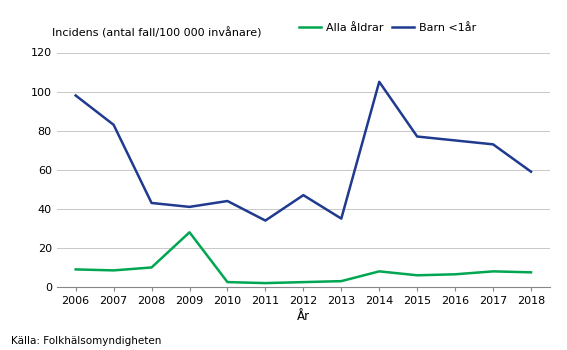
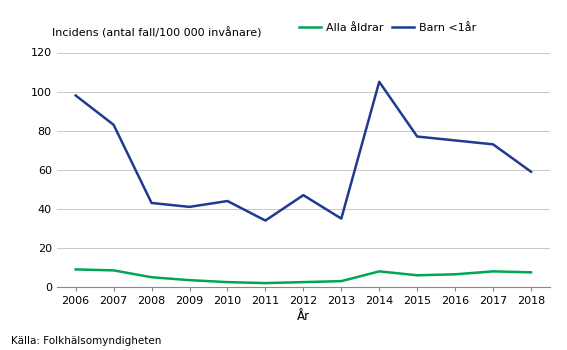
Alla åldrar/2008: 10 -> 5
Alla åldrar/2009: 28 -> 4
